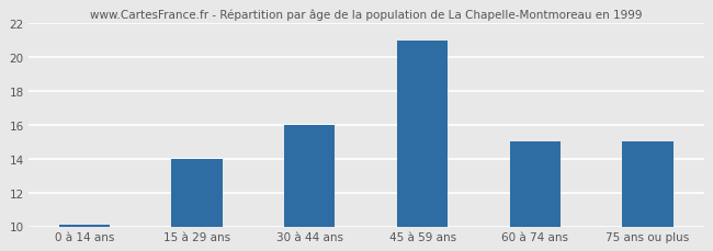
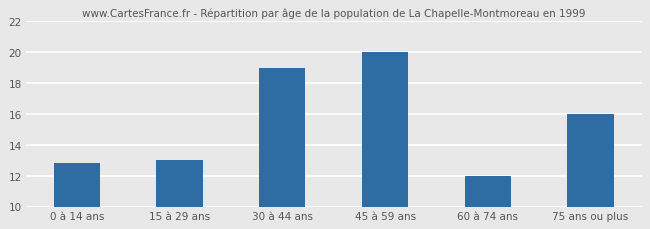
0 à 14 ans: 10.1 -> 12.8
15 à 29 ans: 14.0 -> 13.0
30 à 44 ans: 16.0 -> 19.0
45 à 59 ans: 21.0 -> 20.0
60 à 74 ans: 15.0 -> 12.0
75 ans ou plus: 15.0 -> 16.0
